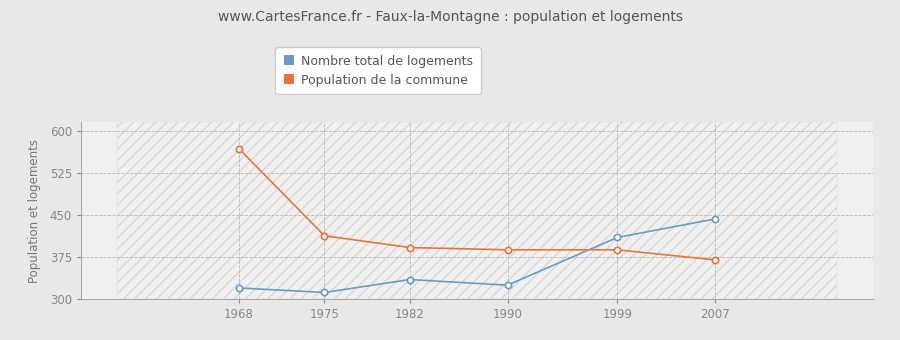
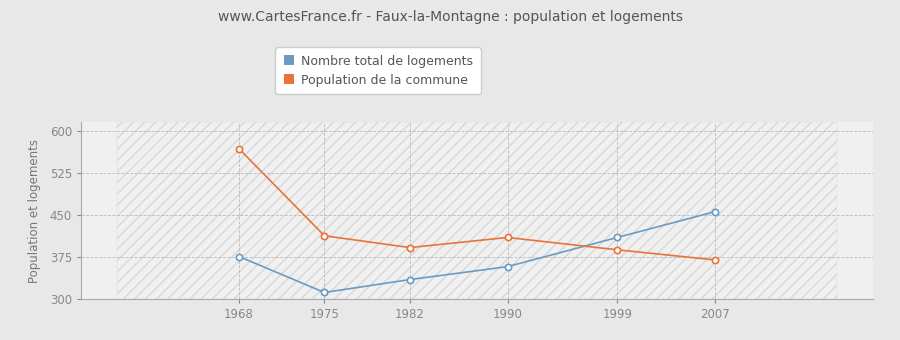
Nombre total de logements/1968: 320 -> 376
Nombre total de logements/1990: 325 -> 358
Population de la commune/1990: 388 -> 410
Nombre total de logements/2007: 443 -> 456
